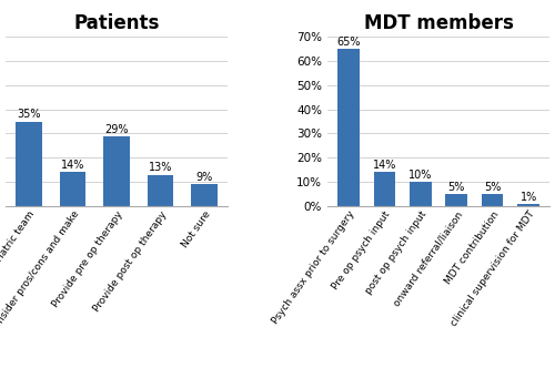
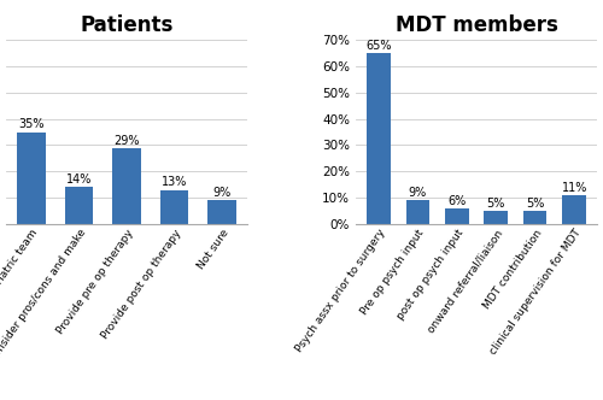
MDT members/Pre op psych input: 14% -> 9%
MDT members/post op psych input: 10% -> 6%
MDT members/clinical supervision for MDT: 1% -> 11%
